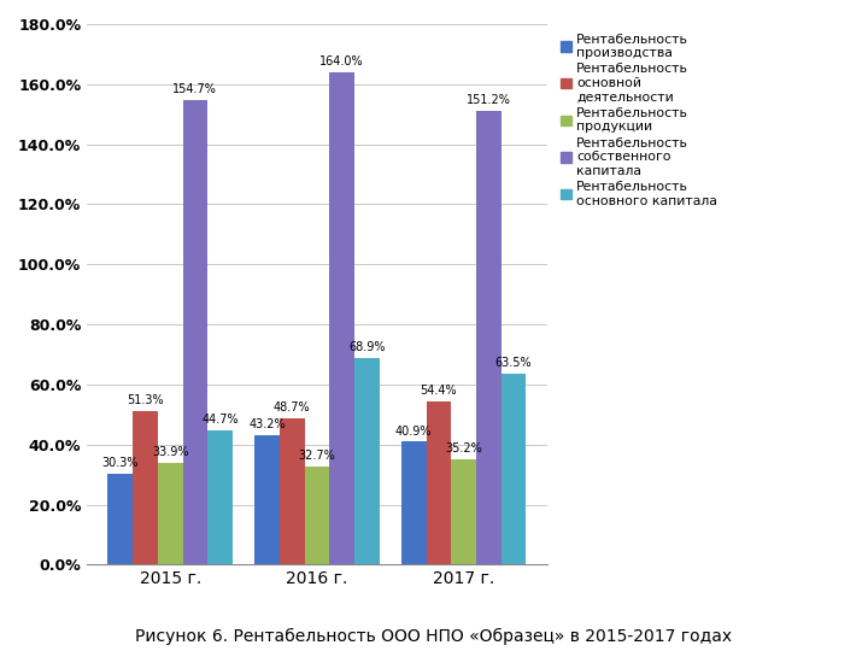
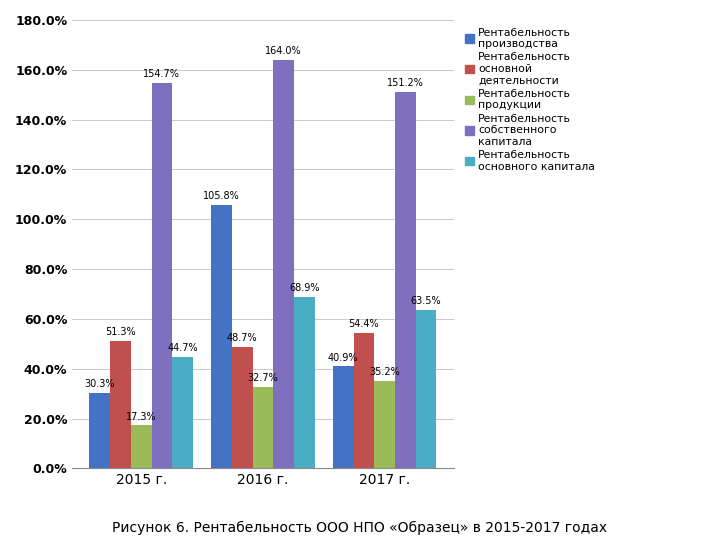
Рентабельность продукции/2015 г.: 33.9% -> 17.3%
Рентабельность производства/2016 г.: 43.2% -> 105.8%
